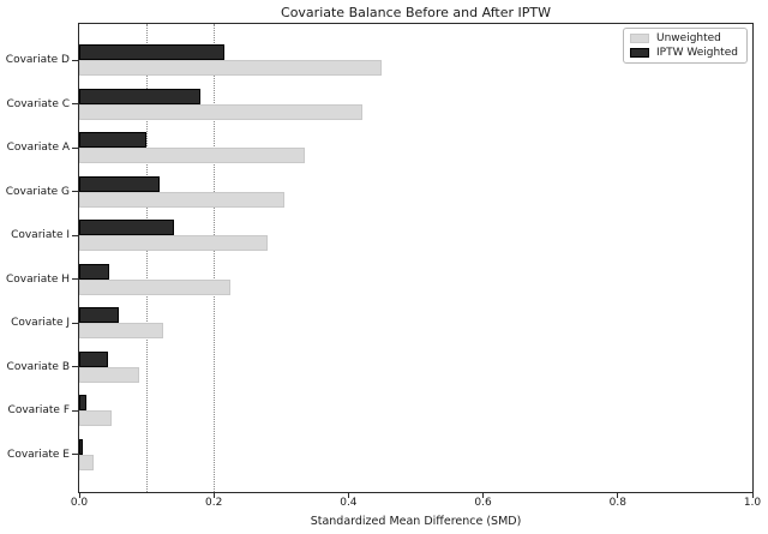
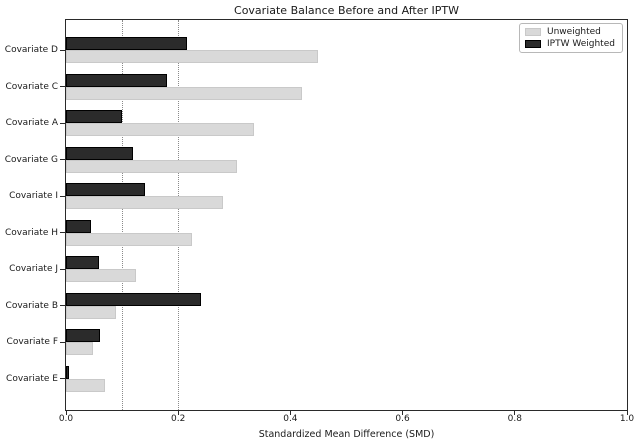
IPTW Weighted/Covariate B: 0.04 -> 0.24
IPTW Weighted/Covariate F: 0.01 -> 0.06
Unweighted/Covariate E: 0.02 -> 0.07
